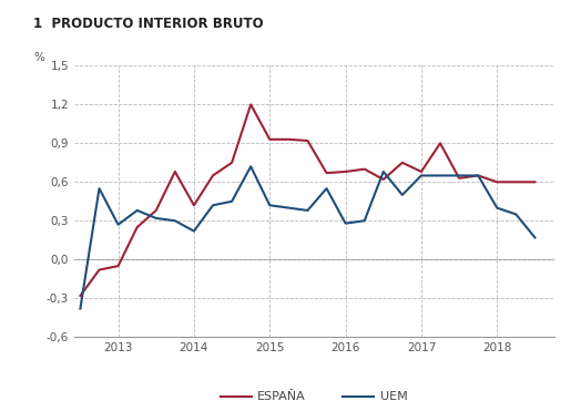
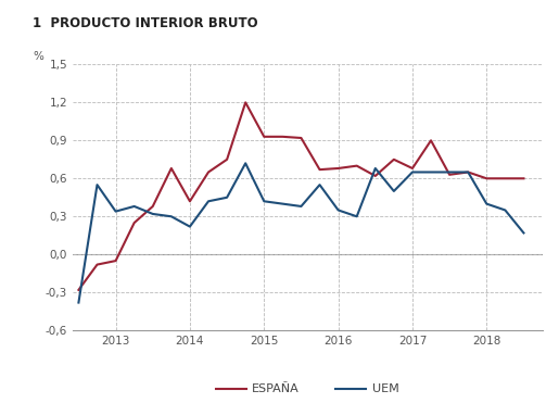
UEM/2013: 0,27 -> 0,34
UEM/2016: 0,28 -> 0,35
